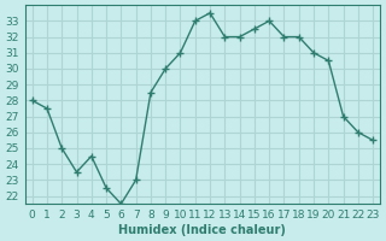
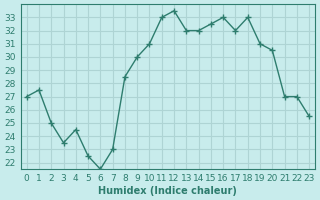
0: 28.0 -> 27.0
18: 32.0 -> 33.0
22: 26.0 -> 27.0
